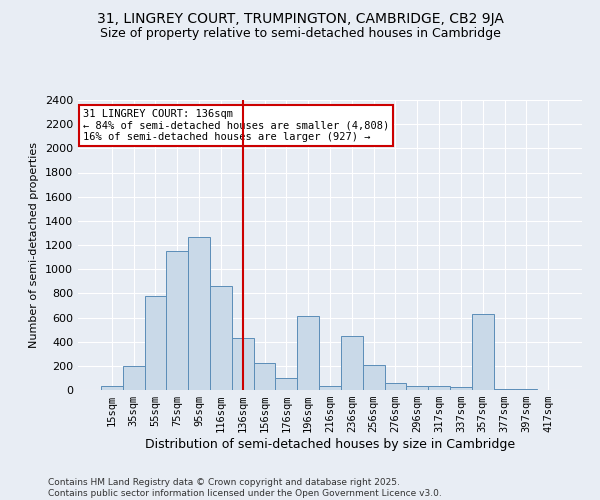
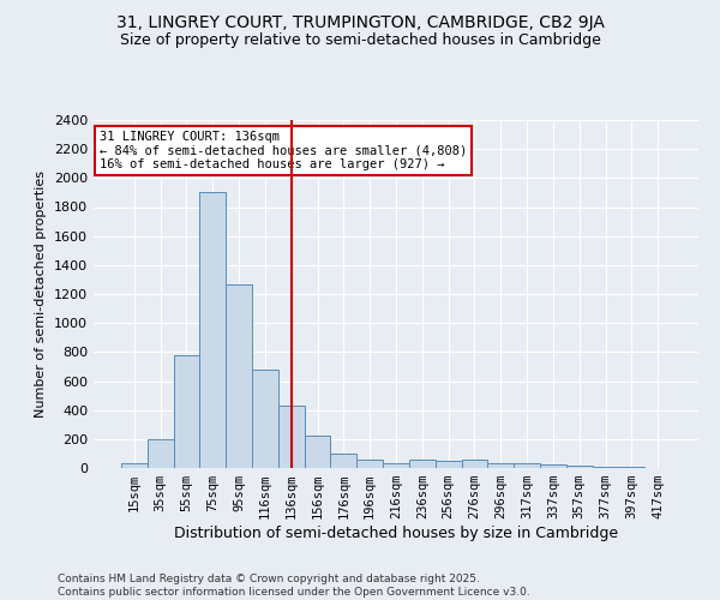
75sqm: 1150 -> 1900
116sqm: 860 -> 680
196sqm: 610 -> 60
236sqm: 450 -> 60
256sqm: 210 -> 50
357sqm: 630 -> 20
